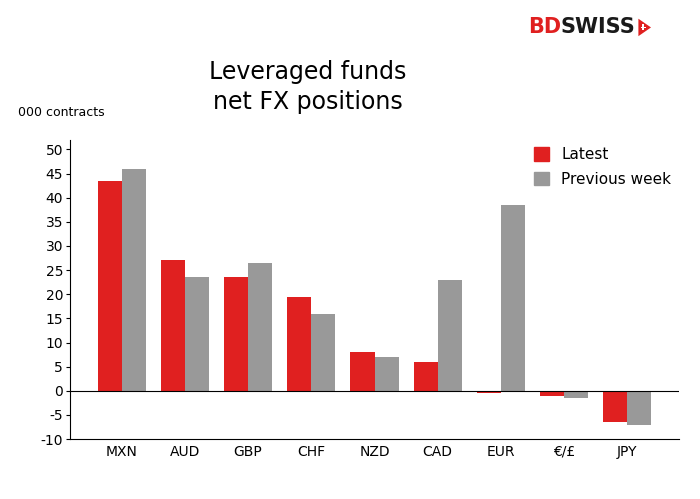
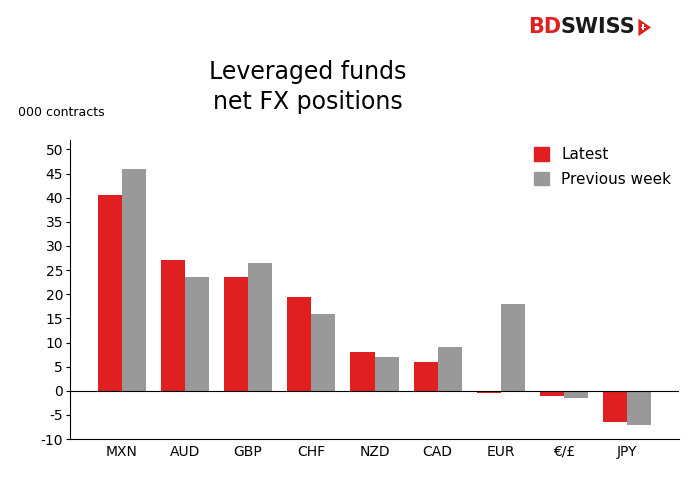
Latest/MXN: 43.5 -> 40.5
Previous week/CAD: 23.0 -> 9.0
Previous week/EUR: 38.5 -> 18.0
